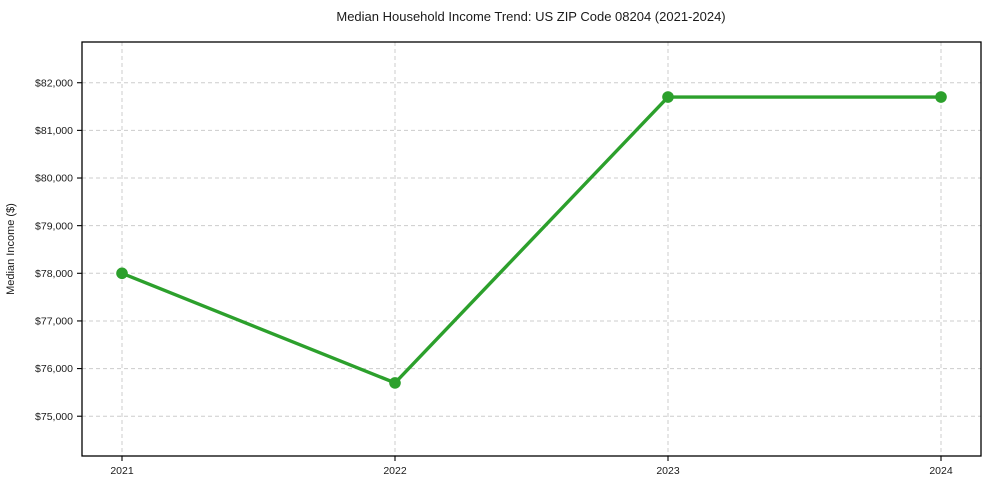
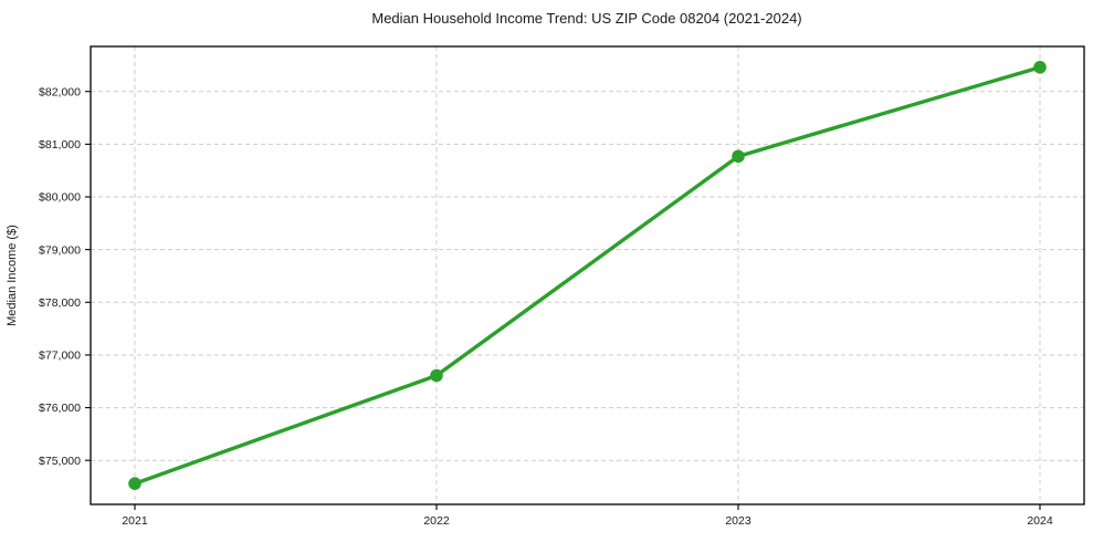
2021: $78000 -> $74600
2022: $75700 -> $76600
2023: $81700 -> $80800
2024: $81700 -> $82500
